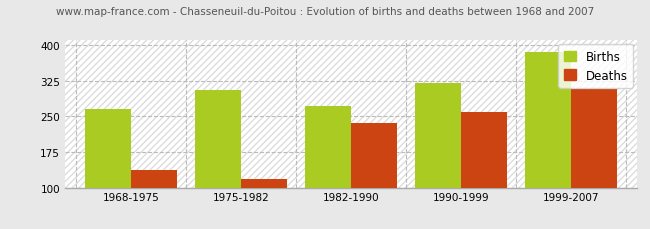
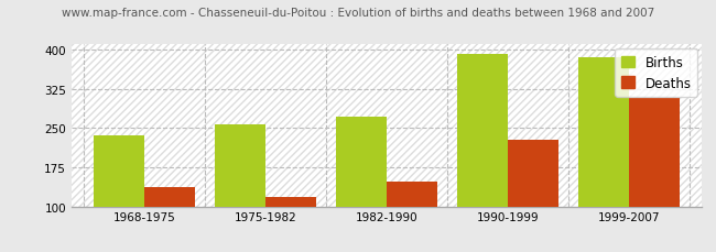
Births/1968-1975: 265 -> 237
Births/1975-1982: 305 -> 257
Deaths/1982-1990: 235 -> 148
Births/1990-1999: 320 -> 392
Deaths/1990-1999: 260 -> 228
